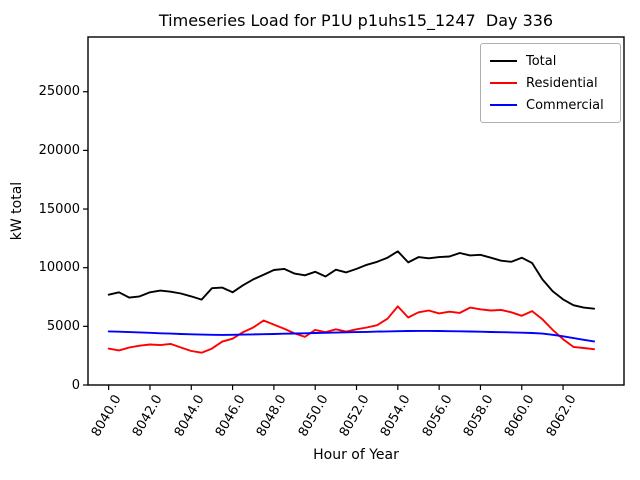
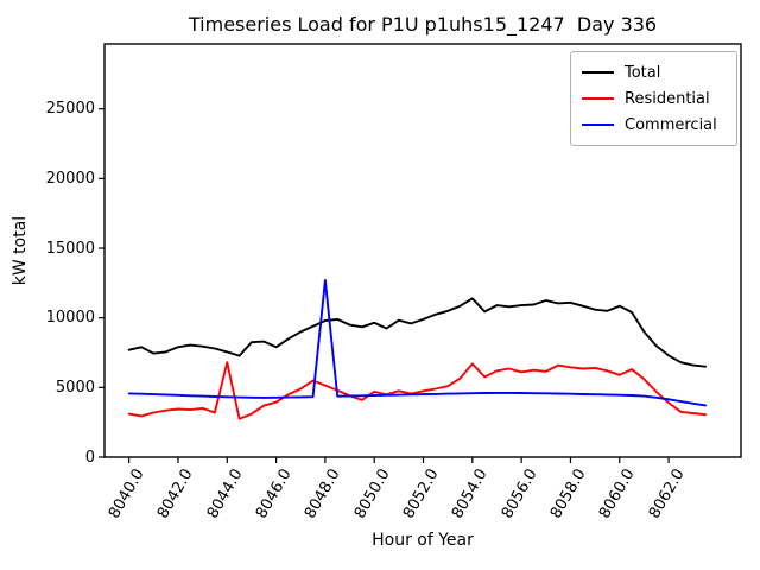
Residential/8044.0: 2900 -> 6800
Commercial/8048.0: 4400 -> 12700
